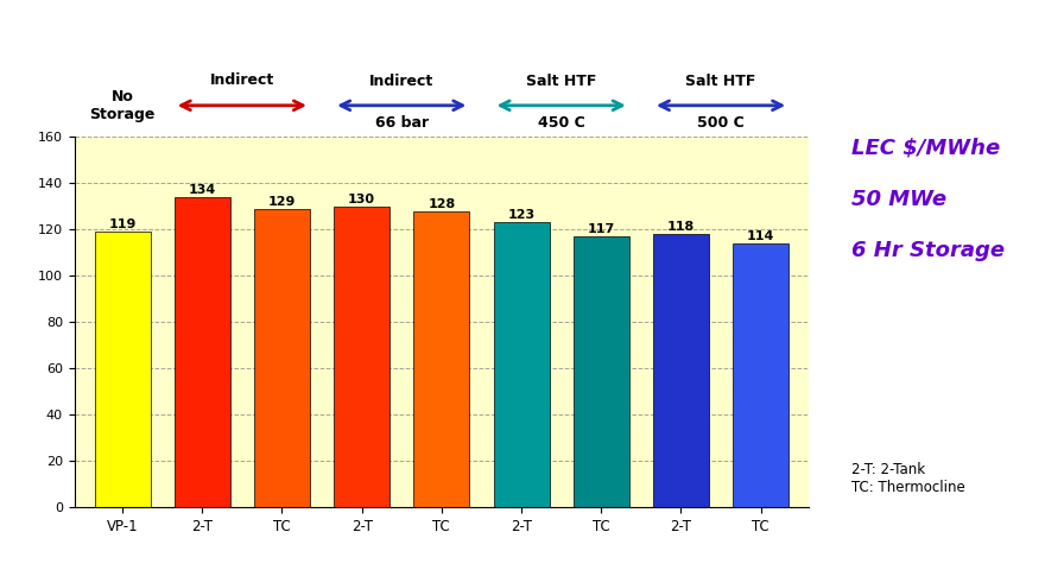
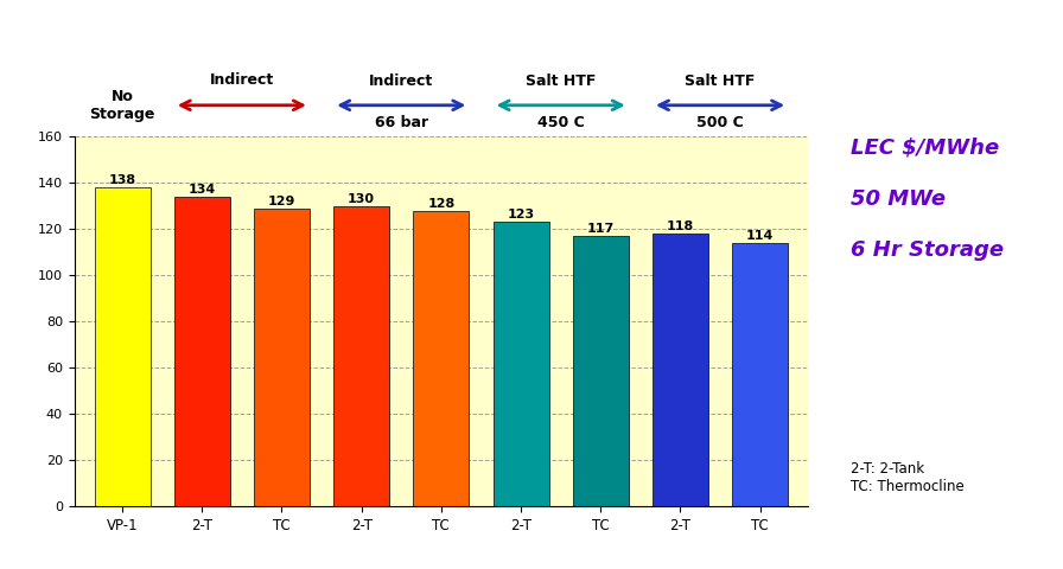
VP-1: 119 -> 138
